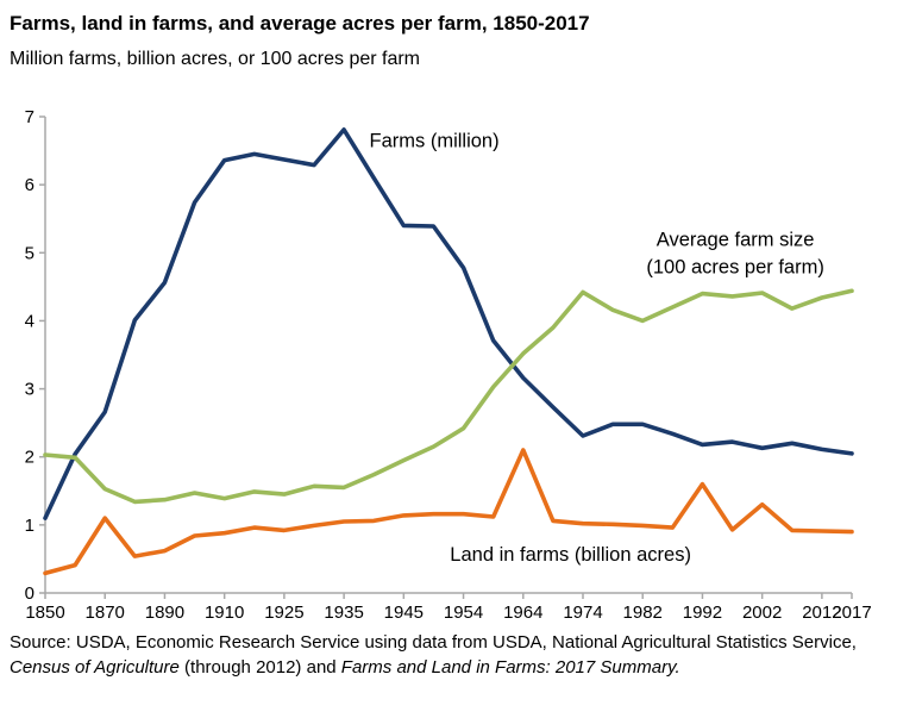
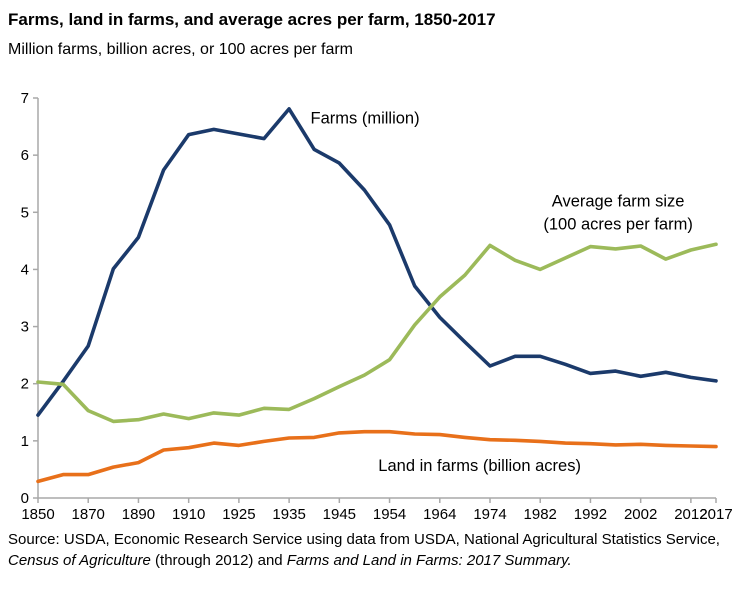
Farms (million)/1850: 1.1 -> 1.4
Land in farms (billion acres)/1870: 1.1 -> 0.4
Farms (million)/1945: 5.4 -> 5.9
Land in farms (billion acres)/1964: 2.1 -> 1.1
Land in farms (billion acres)/1992: 1.6 -> 0.9
Land in farms (billion acres)/2002: 1.3 -> 0.9
